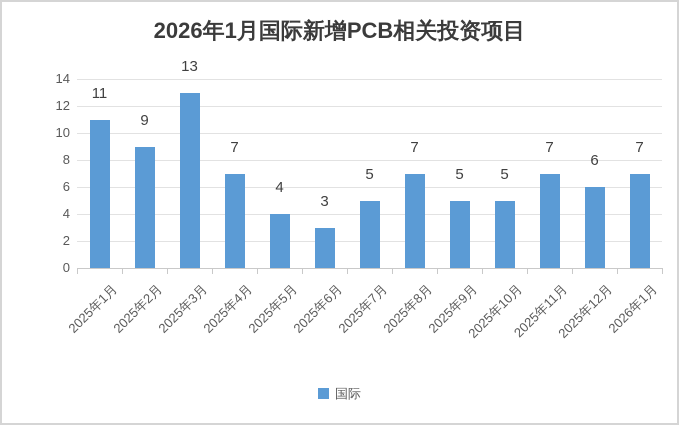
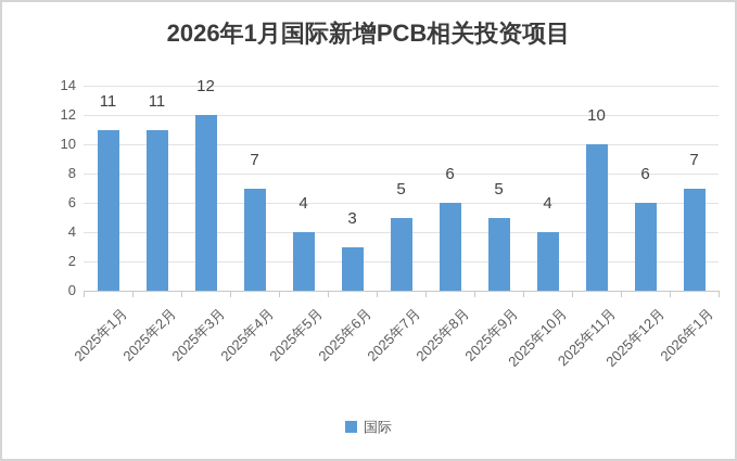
2025年2月: 9 -> 11
2025年3月: 13 -> 12
2025年8月: 7 -> 6
2025年10月: 5 -> 4
2025年11月: 7 -> 10
